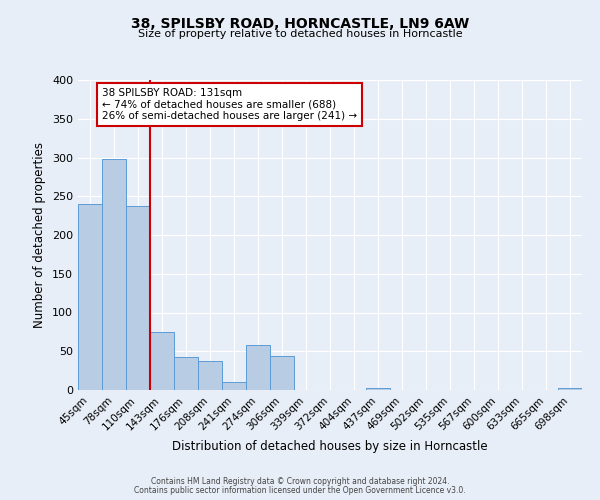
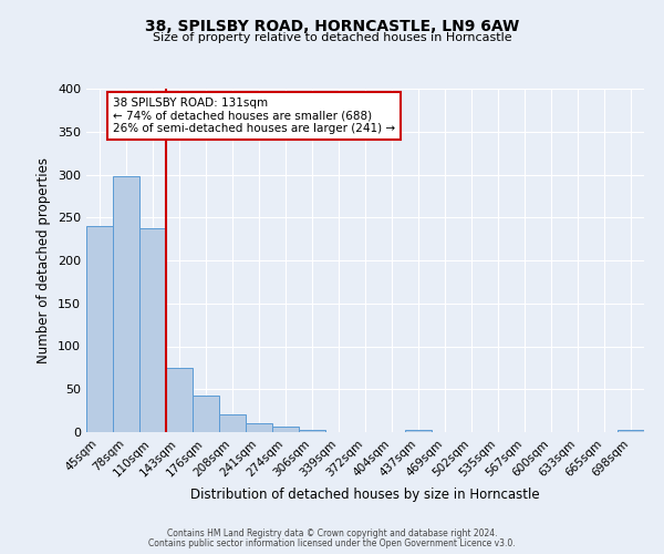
208sqm: 38 -> 21
274sqm: 58 -> 6
306sqm: 44 -> 3
